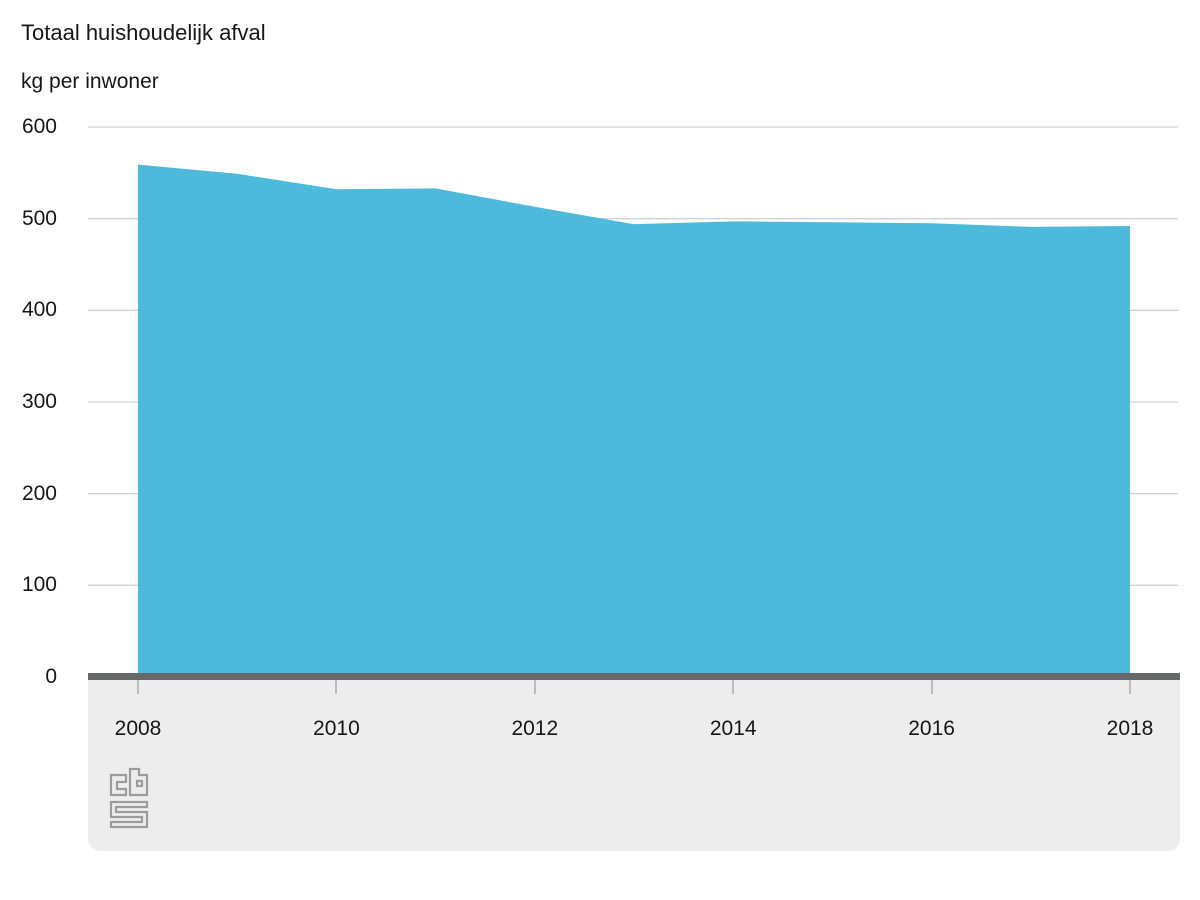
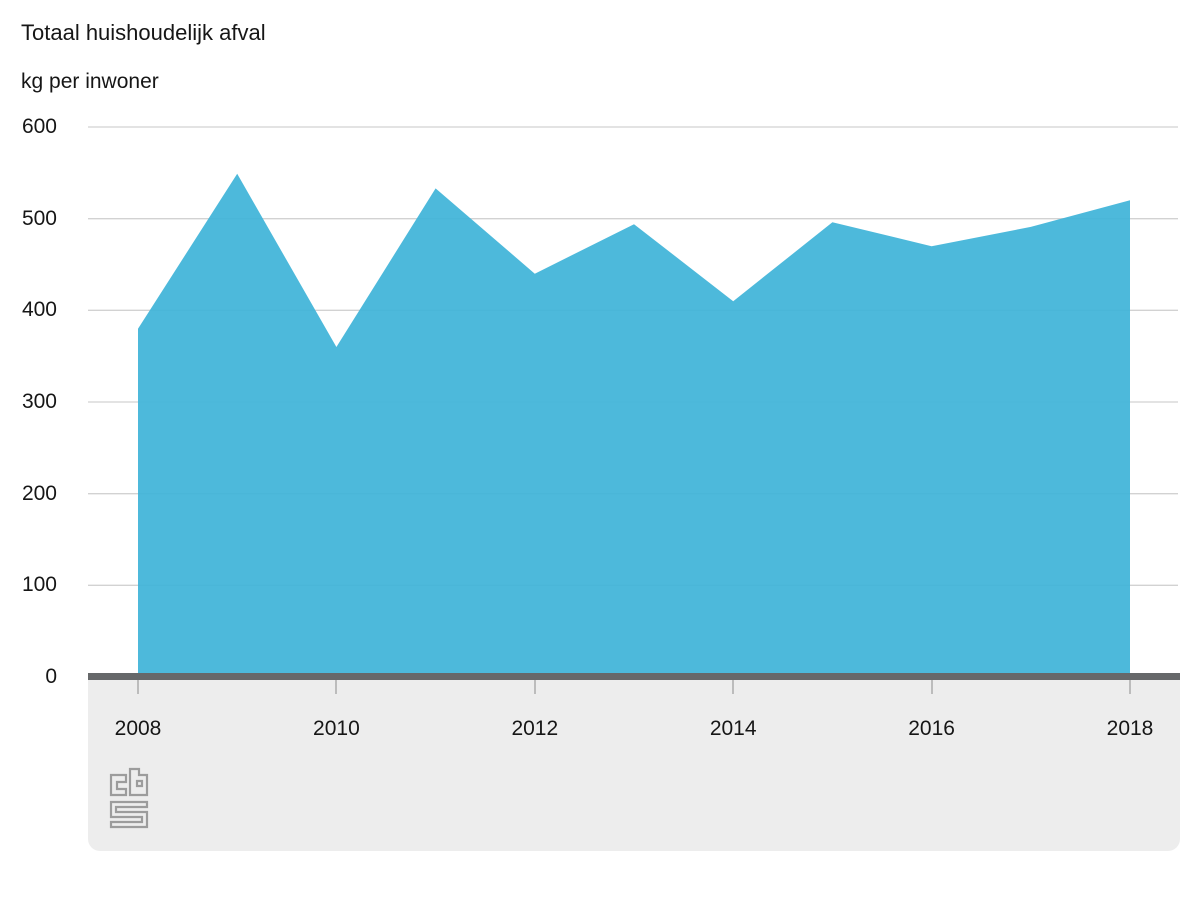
2008: 560 -> 380
2010: 530 -> 360
2012: 510 -> 440
2014: 500 -> 410
2016: 500 -> 470
2018: 490 -> 520
